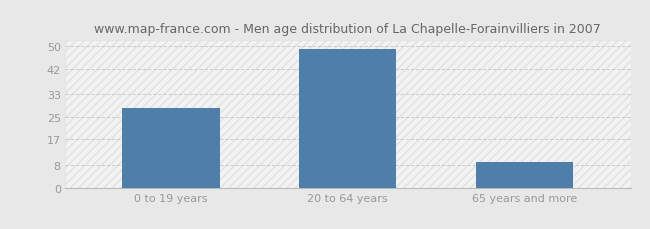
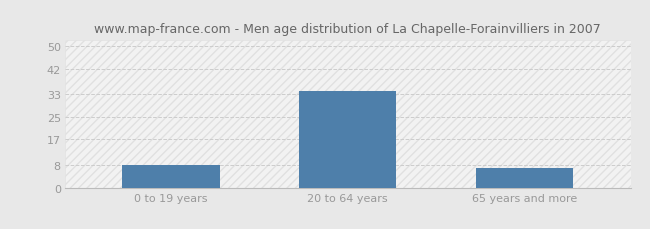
0 to 19 years: 28 -> 8
20 to 64 years: 49 -> 34
65 years and more: 9 -> 7
